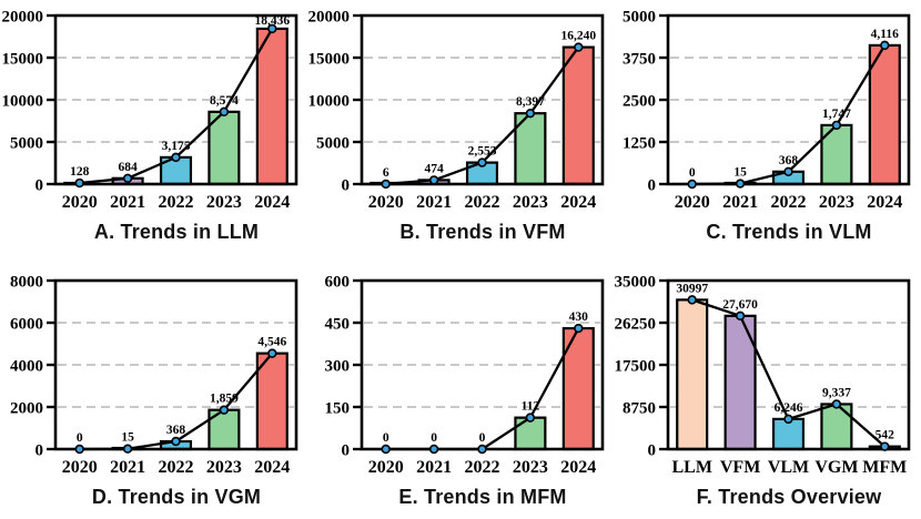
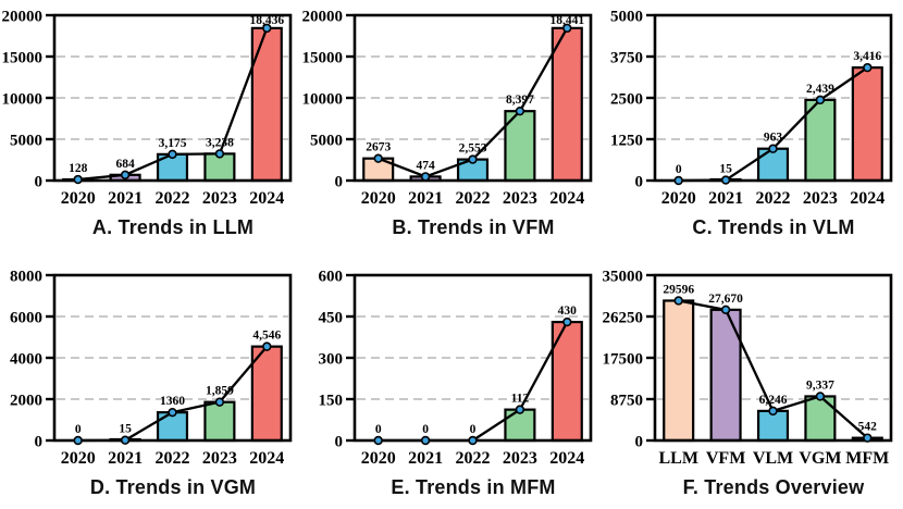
A. Trends in LLM/2023: 8,574 -> 3,238
B. Trends in VFM/2020: 6 -> 2673
B. Trends in VFM/2024: 16,240 -> 18,441
C. Trends in VLM/2022: 368 -> 963
C. Trends in VLM/2023: 1,747 -> 2,439
C. Trends in VLM/2024: 4,116 -> 3,416
D. Trends in VGM/2022: 368 -> 1360
F. Trends Overview/LLM: 30997 -> 29596
